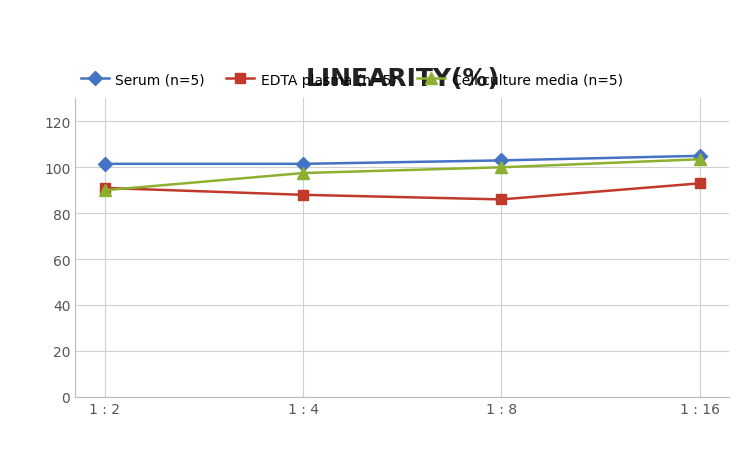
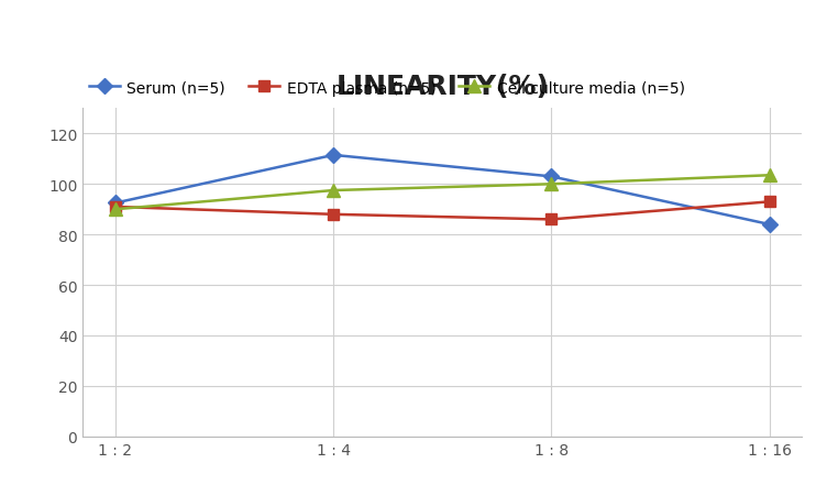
Serum (n=5)/1 : 2: 101.5 -> 92.5
Serum (n=5)/1 : 4: 101.5 -> 111.5
Serum (n=5)/1 : 16: 105.0 -> 84.0
